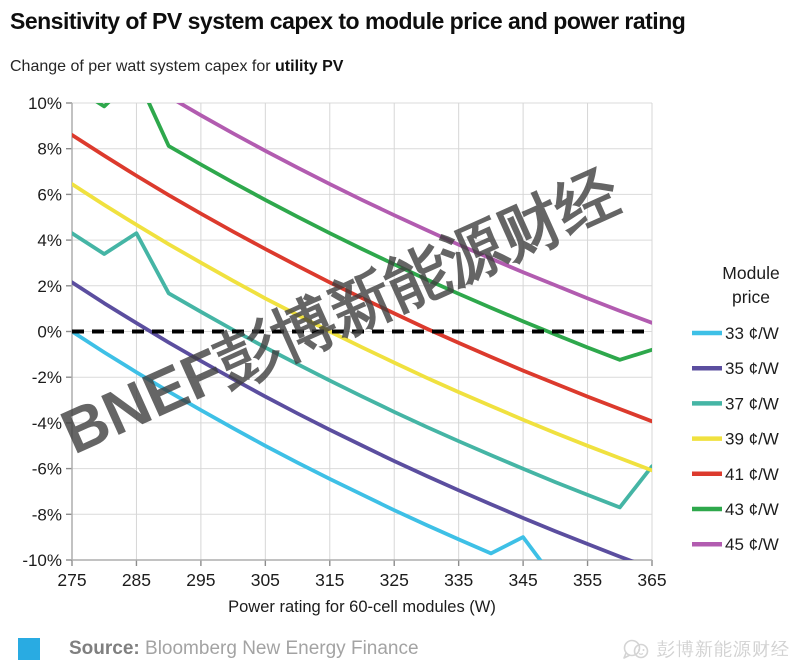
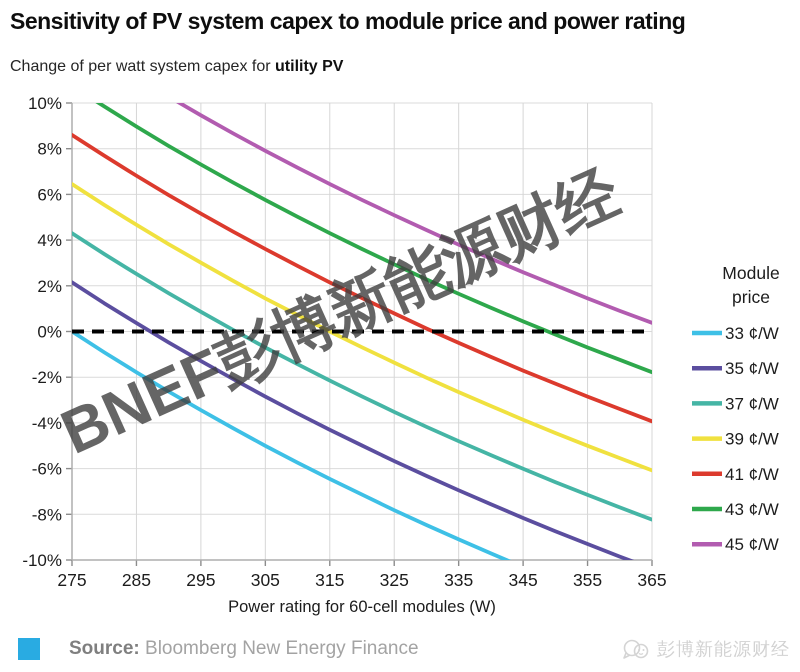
37 ¢/W/285: 4.3% -> 2.5%
43 ¢/W/285: 11.2% -> 9.0%
33 ¢/W/345: -9.0% -> -10.3%
37 ¢/W/365: -5.9% -> -8.2%
43 ¢/W/365: -0.8% -> -1.8%
